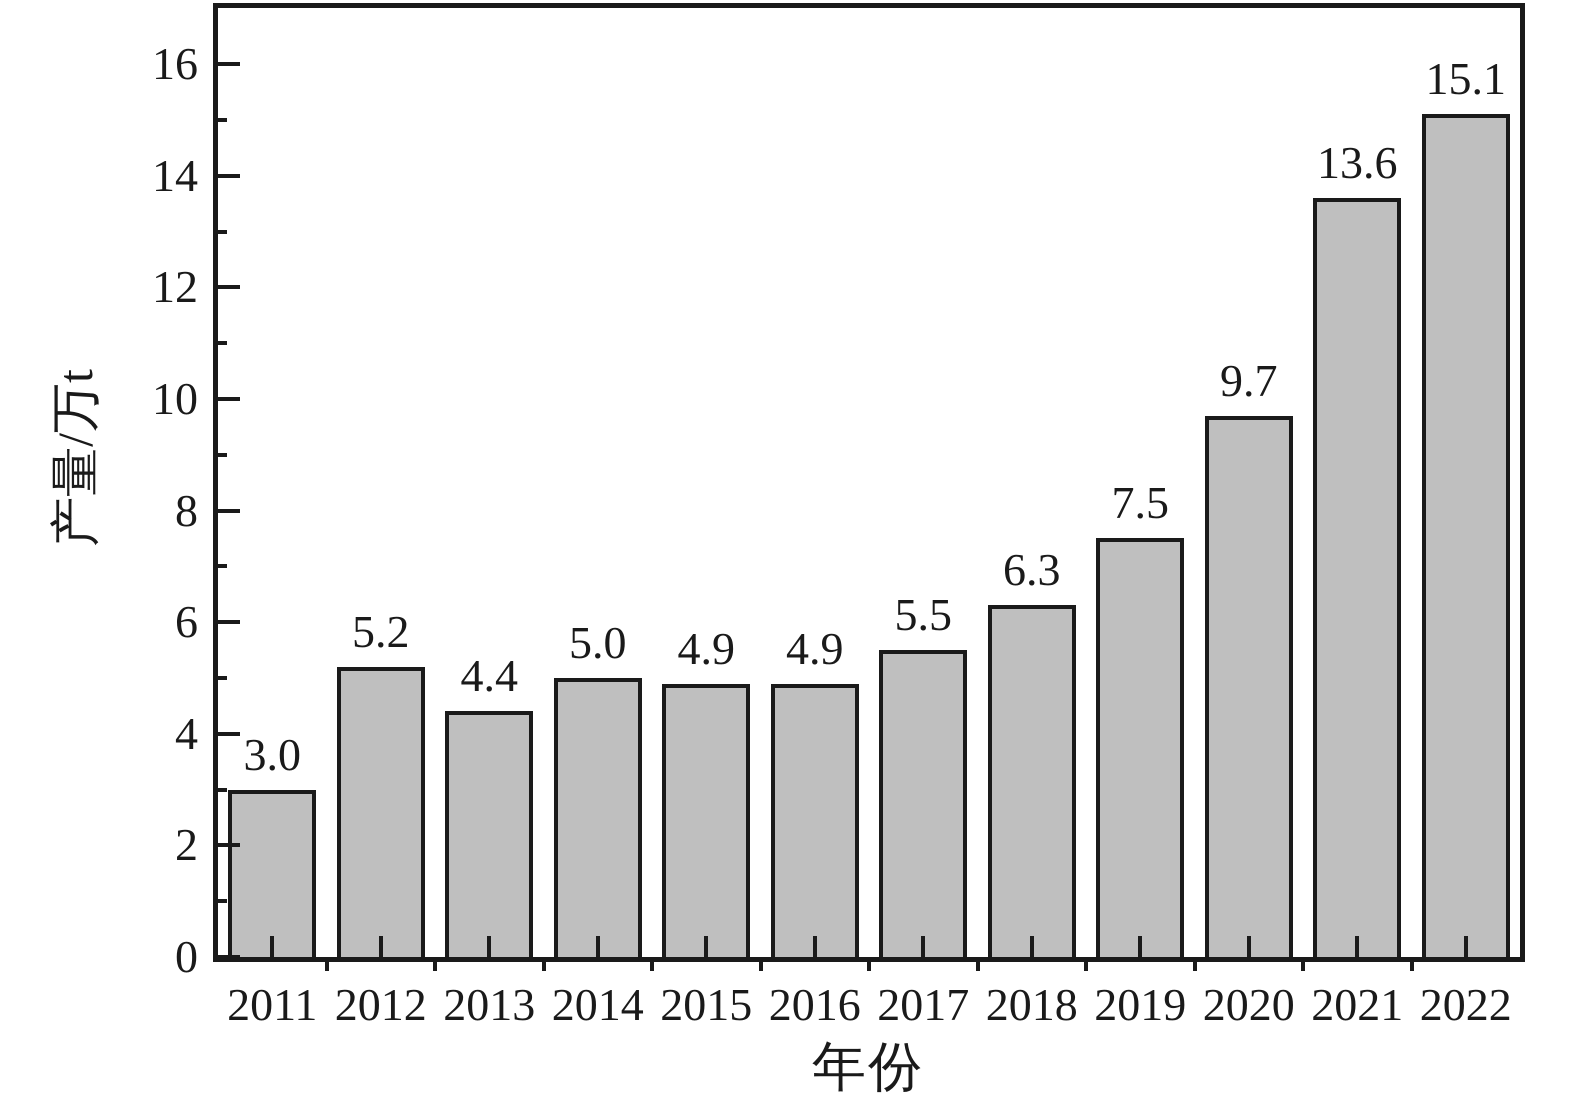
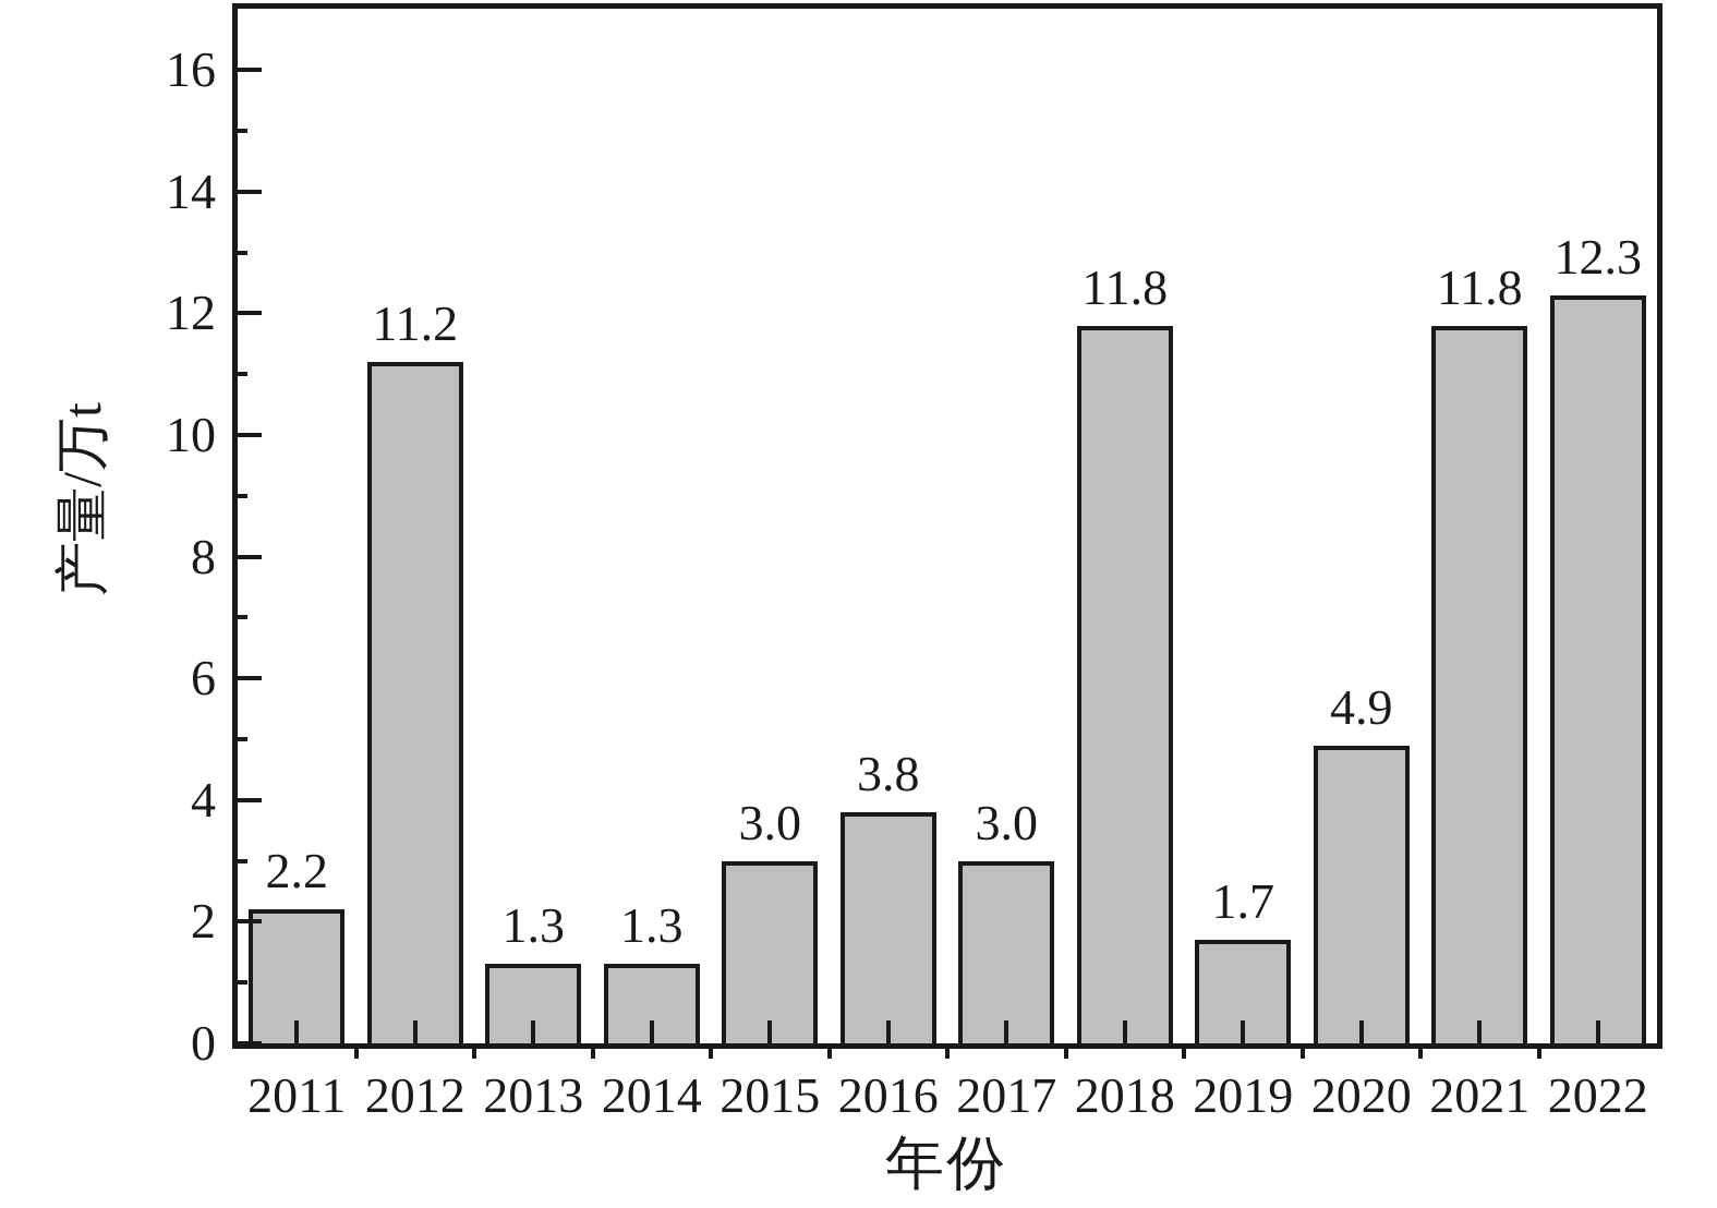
2011: 3.0 -> 2.2
2012: 5.2 -> 11.2
2013: 4.4 -> 1.3
2014: 5.0 -> 1.3
2015: 4.9 -> 3.0
2016: 4.9 -> 3.8
2017: 5.5 -> 3.0
2018: 6.3 -> 11.8
2019: 7.5 -> 1.7
2020: 9.7 -> 4.9
2021: 13.6 -> 11.8
2022: 15.1 -> 12.3
